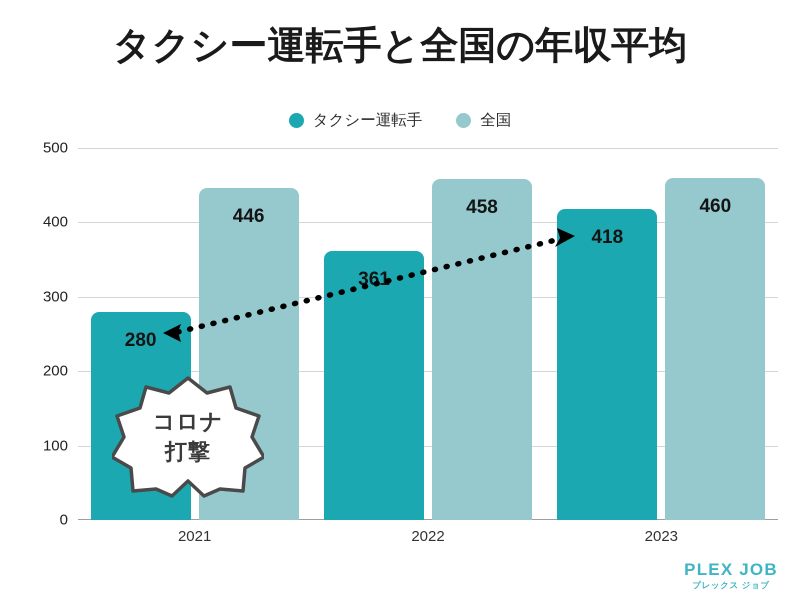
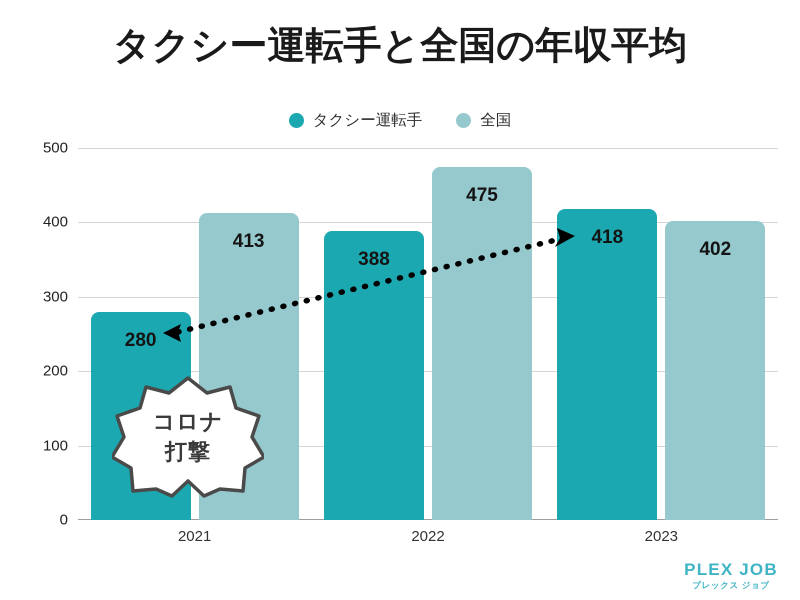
全国/2021: 446 -> 413
タクシー運転手/2022: 361 -> 388
全国/2022: 458 -> 475
全国/2023: 460 -> 402
